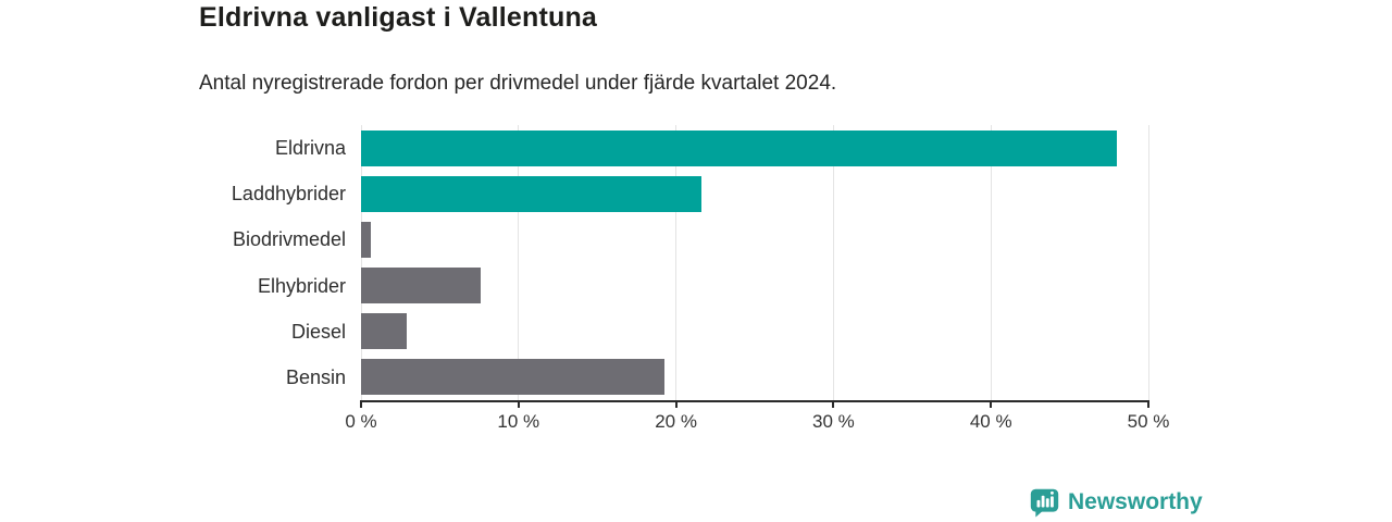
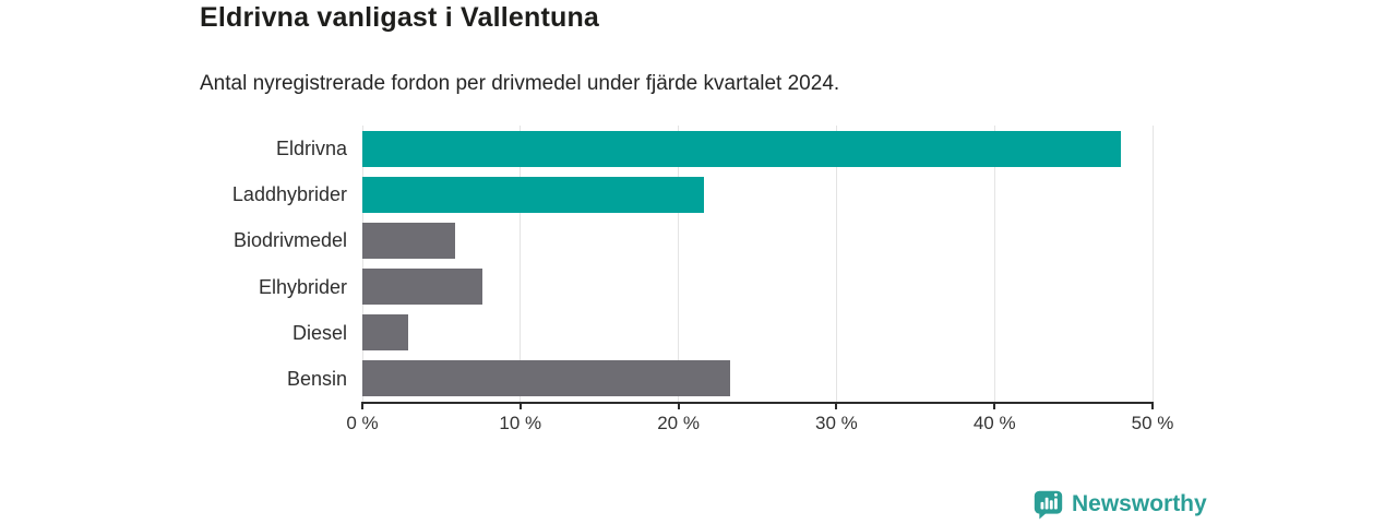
Biodrivmedel: 0.6% -> 5.9%
Bensin: 19.3% -> 23.3%
